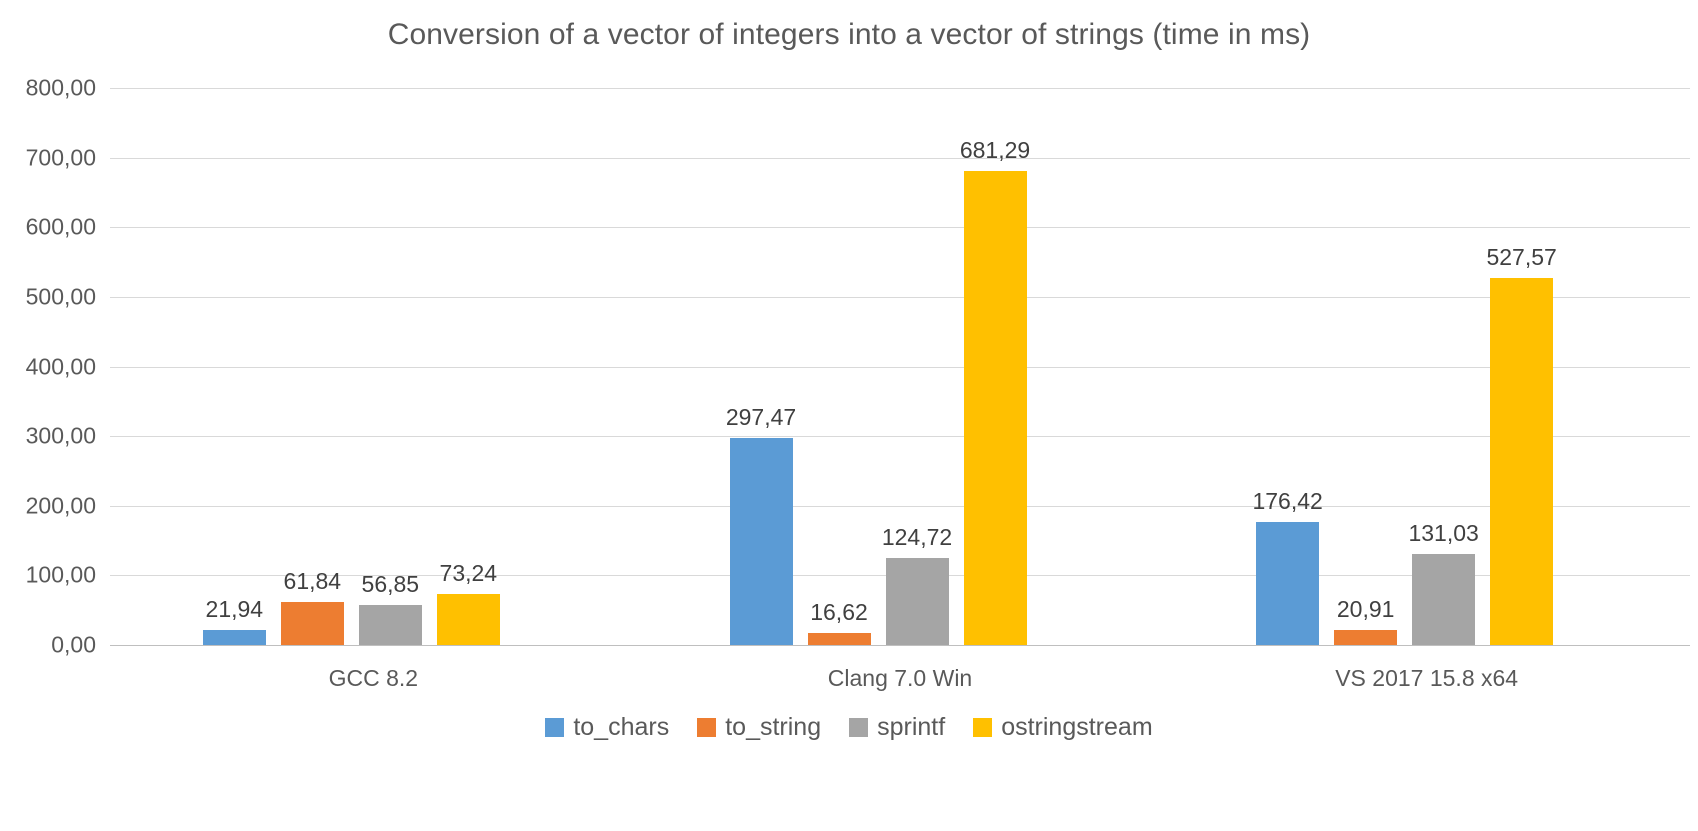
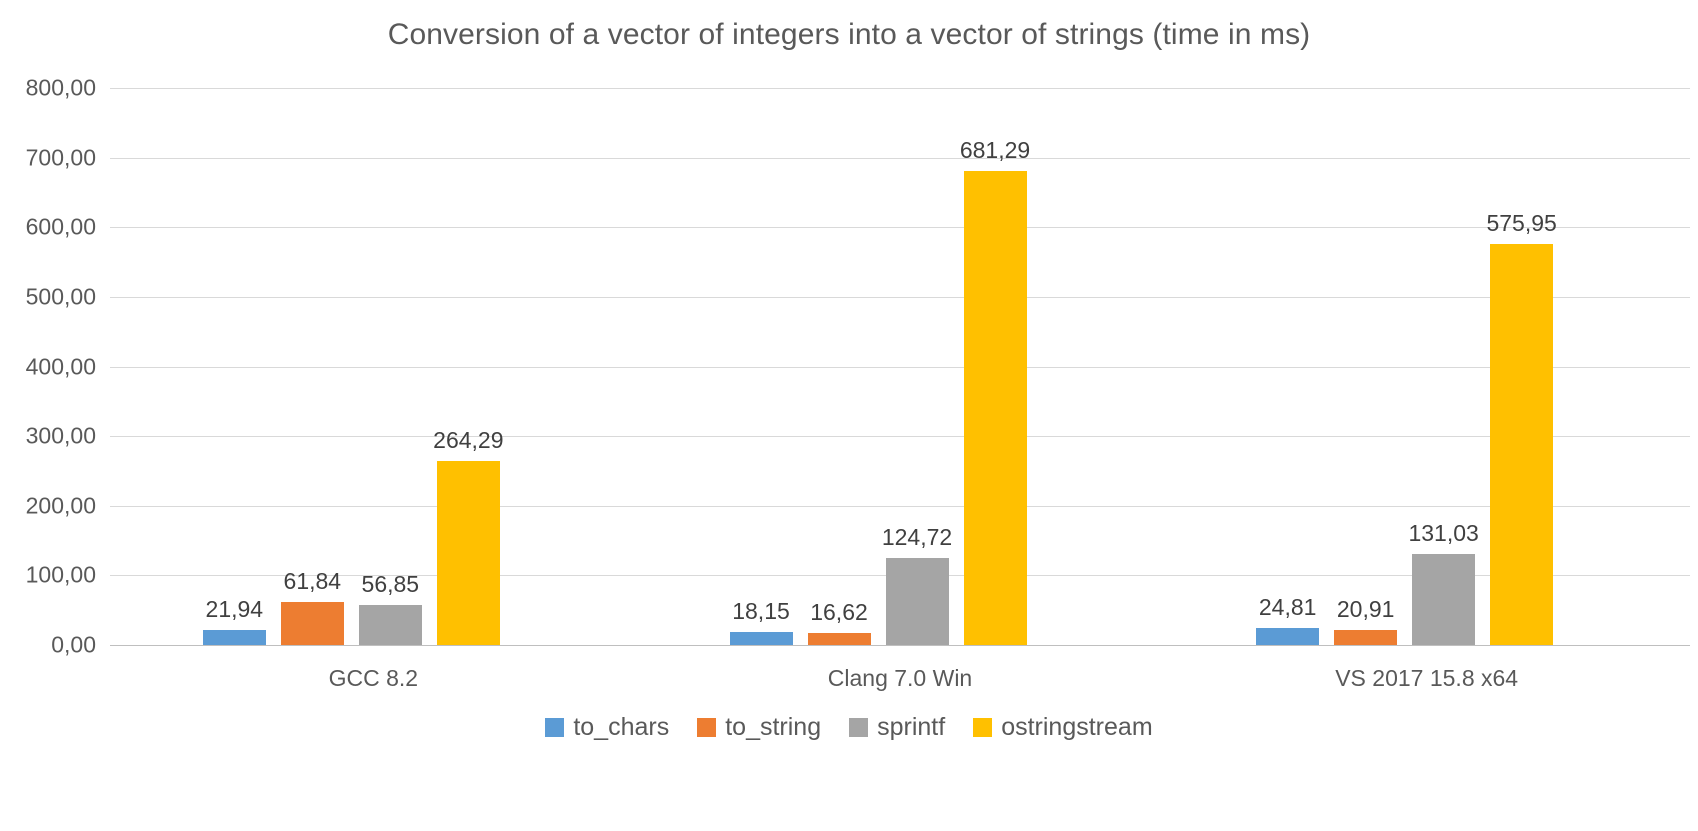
ostringstream/GCC 8.2: 73,24 -> 264,29
to_chars/Clang 7.0 Win: 297,47 -> 18,15
to_chars/VS 2017 15.8 x64: 176,42 -> 24,81
ostringstream/VS 2017 15.8 x64: 527,57 -> 575,95
